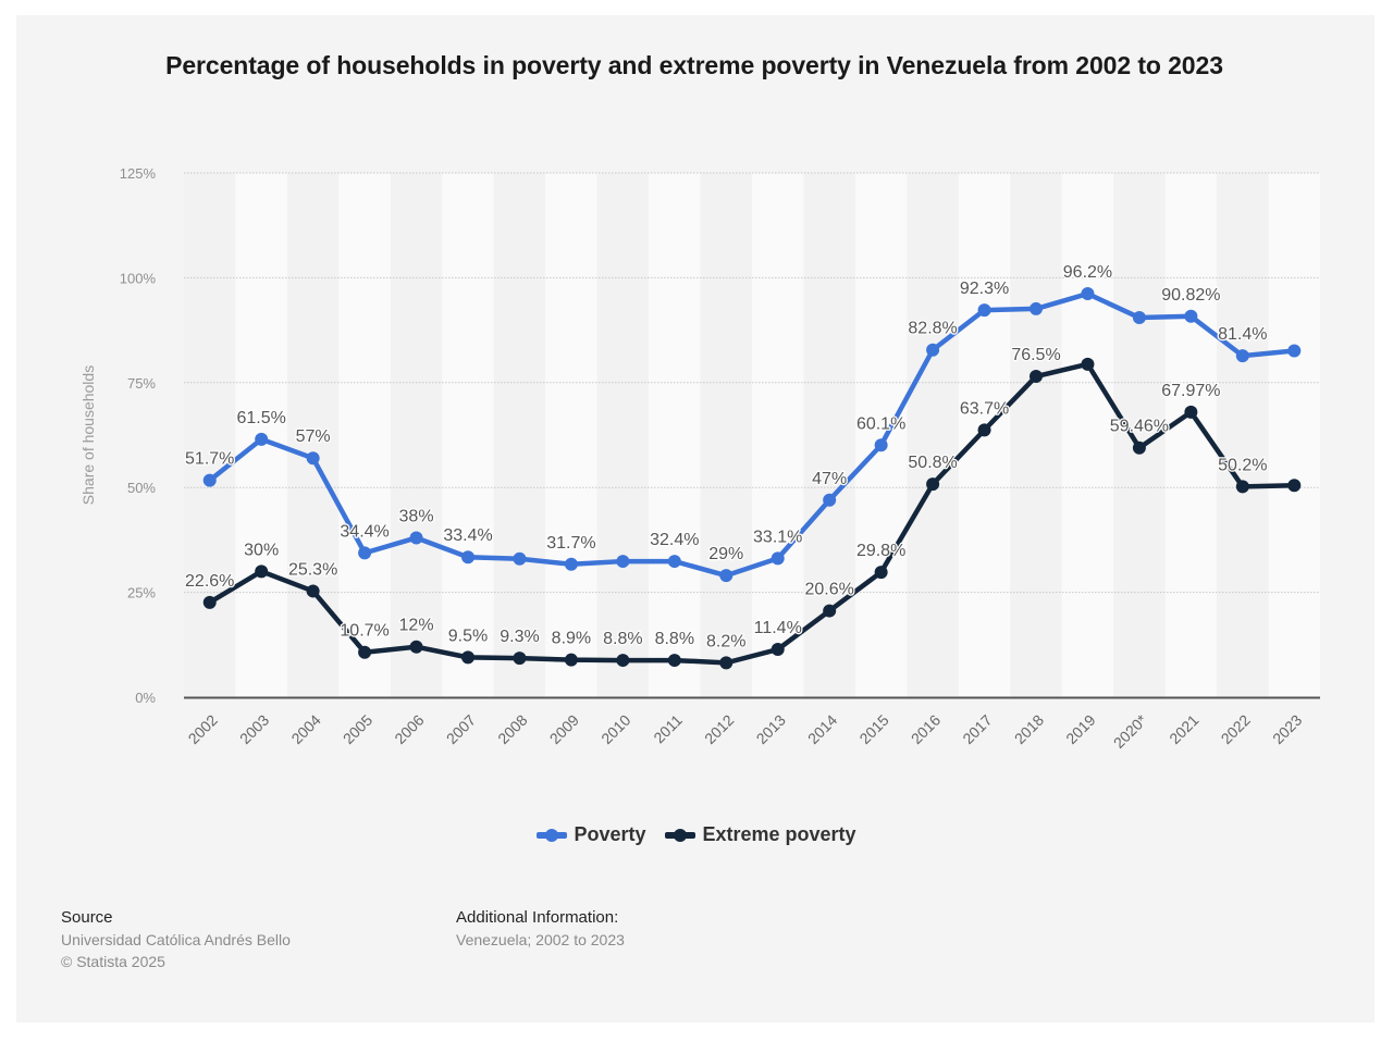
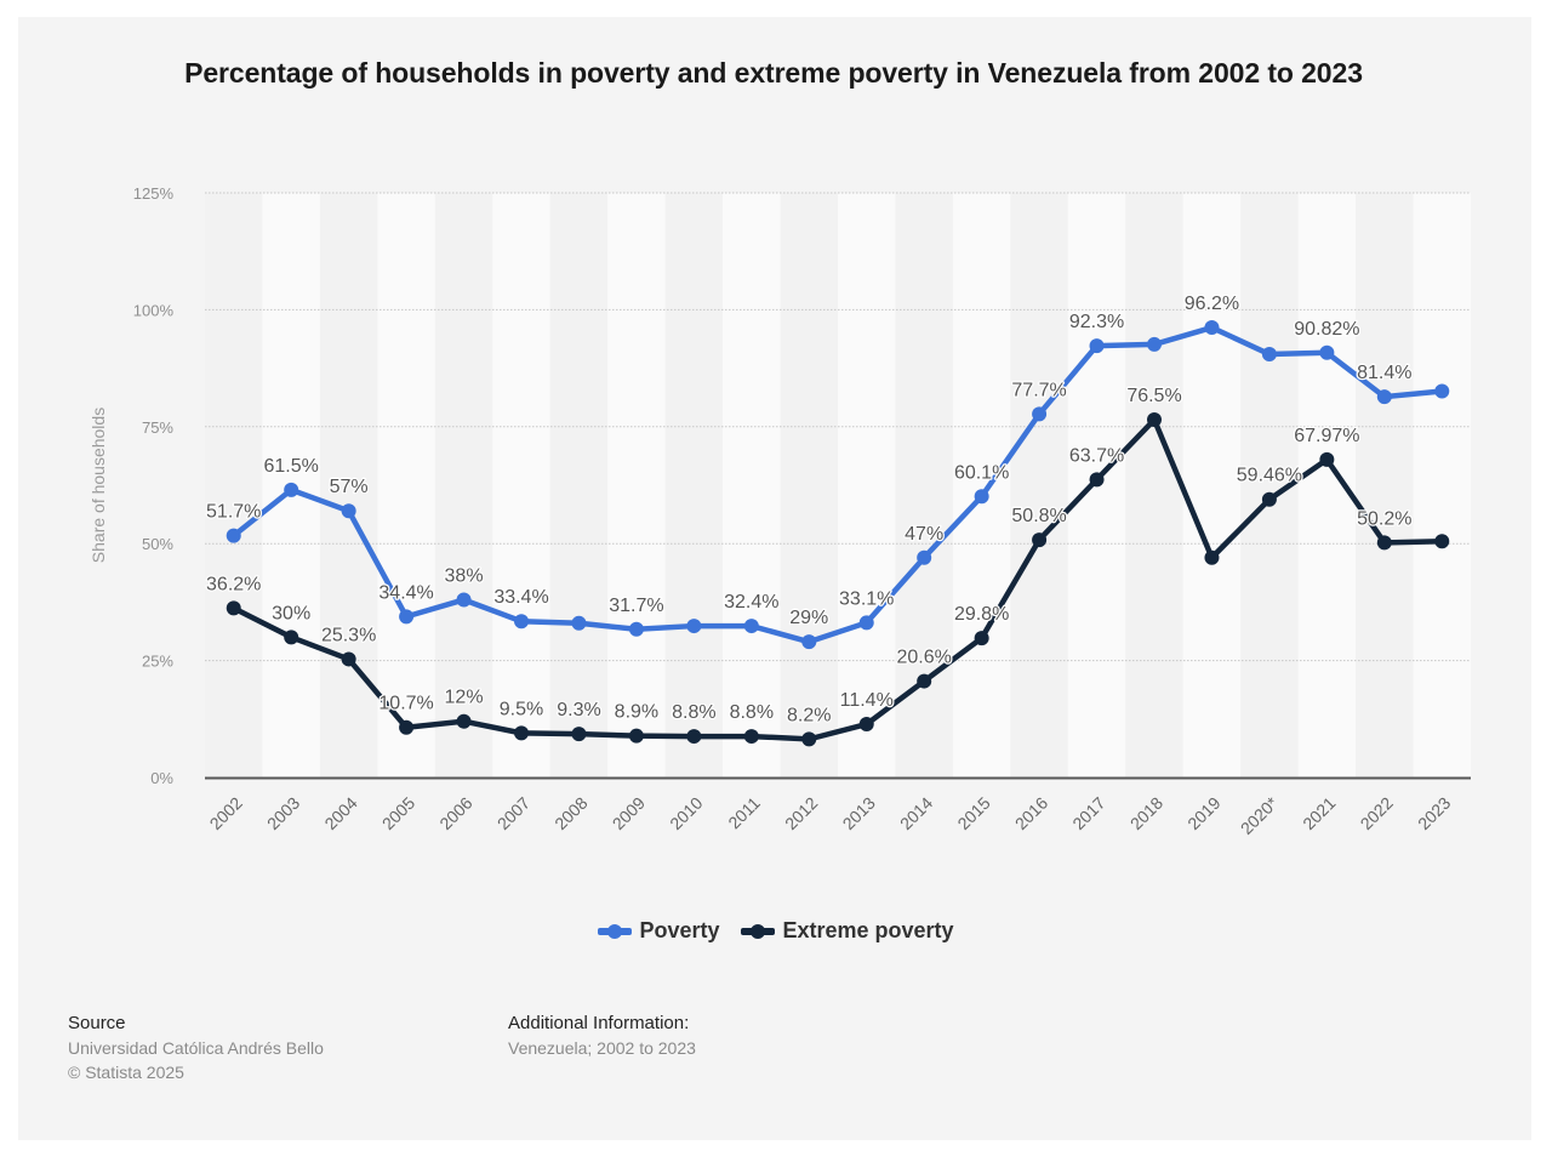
Extreme poverty/2002: 22.6% -> 36.2%
Poverty/2016: 82.8% -> 77.7%
Extreme poverty/2019: 79% -> 47%
